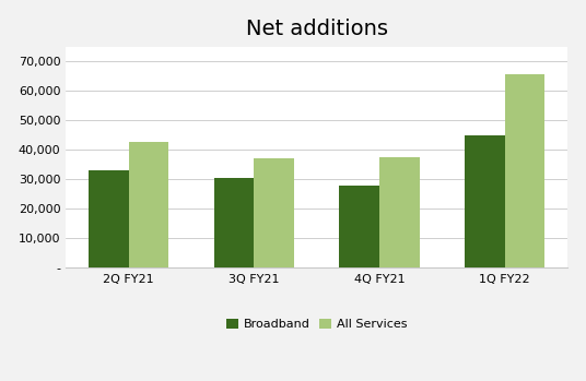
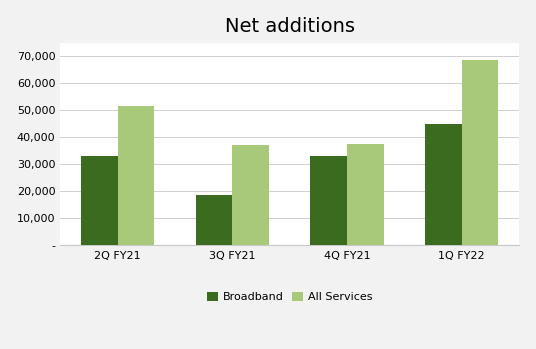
All Services/2Q FY21: 42,500 -> 51,500
Broadband/3Q FY21: 30,500 -> 18,500
Broadband/4Q FY21: 28,000 -> 33,000
All Services/1Q FY22: 65,500 -> 68,500
